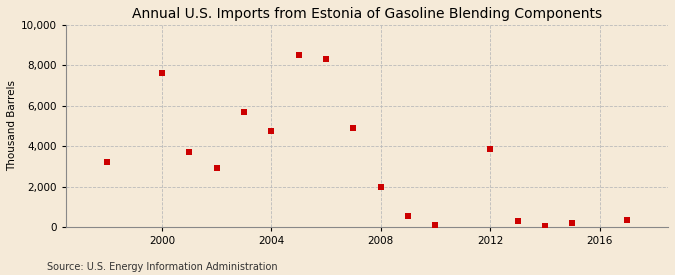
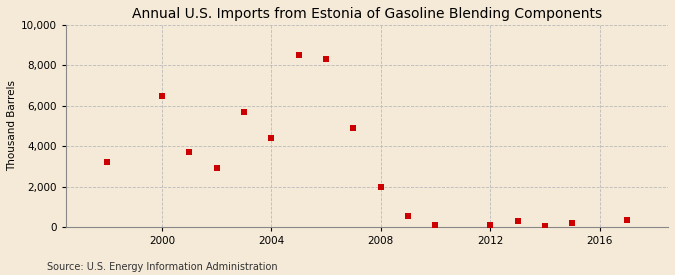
2000: 7,600 -> 6,500
2004: 4,750 -> 4,400
2012: 3,850 -> 100
